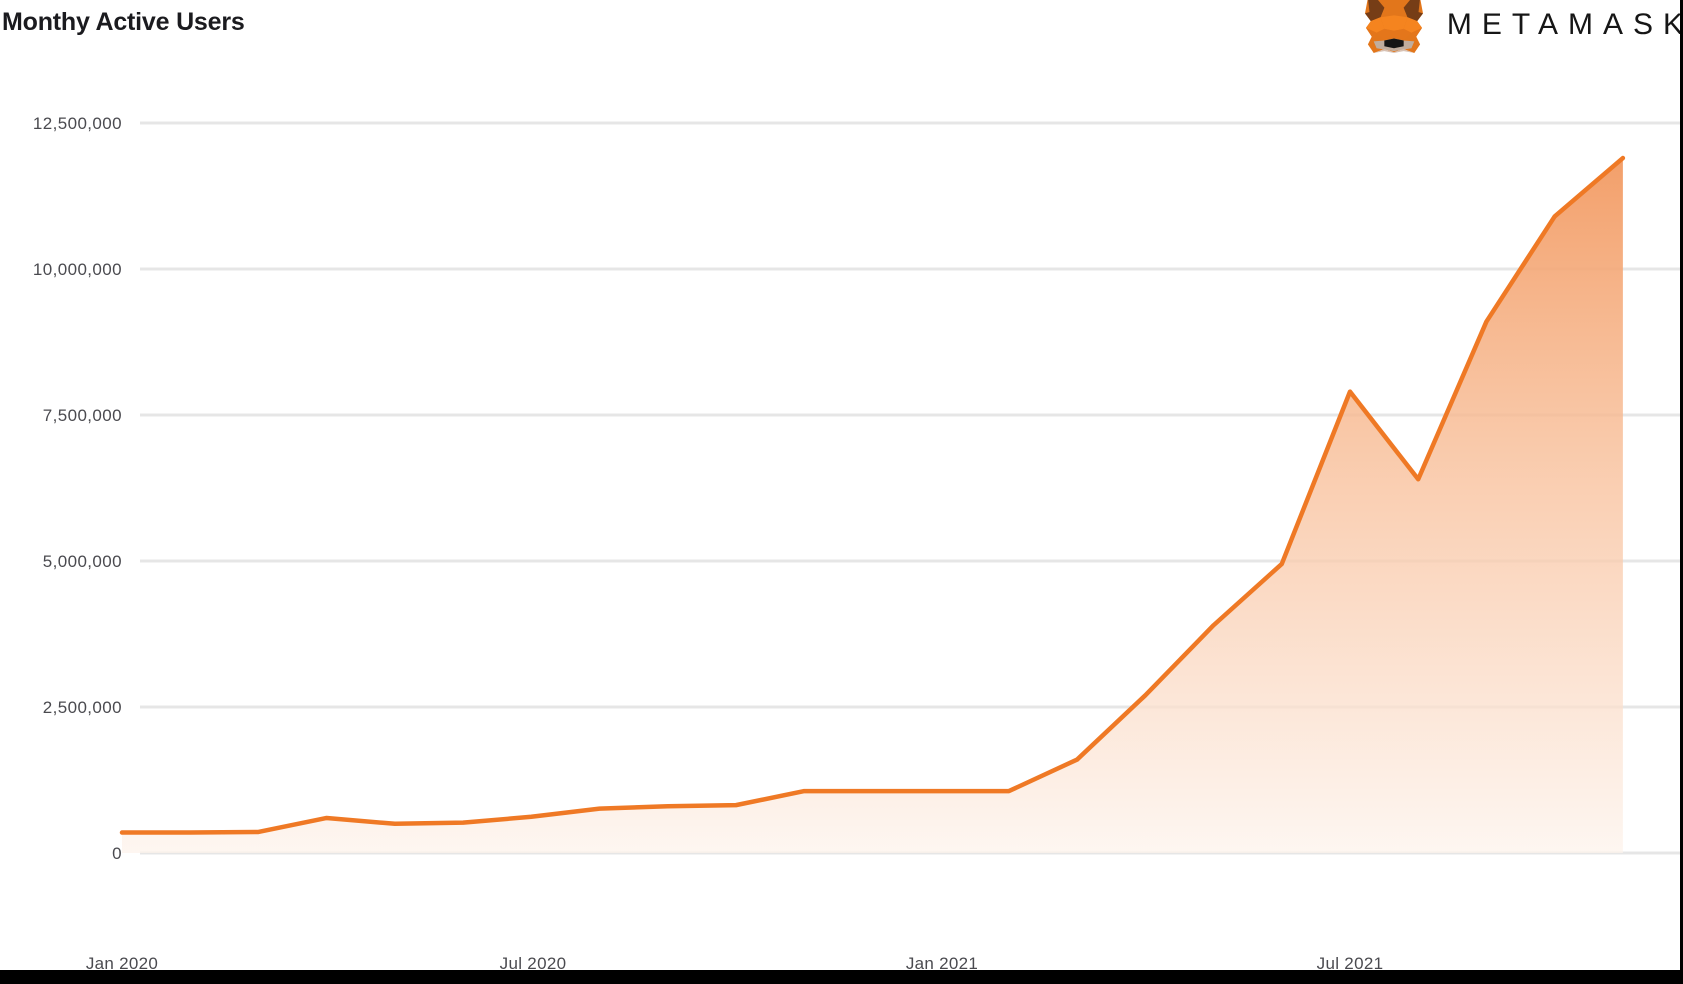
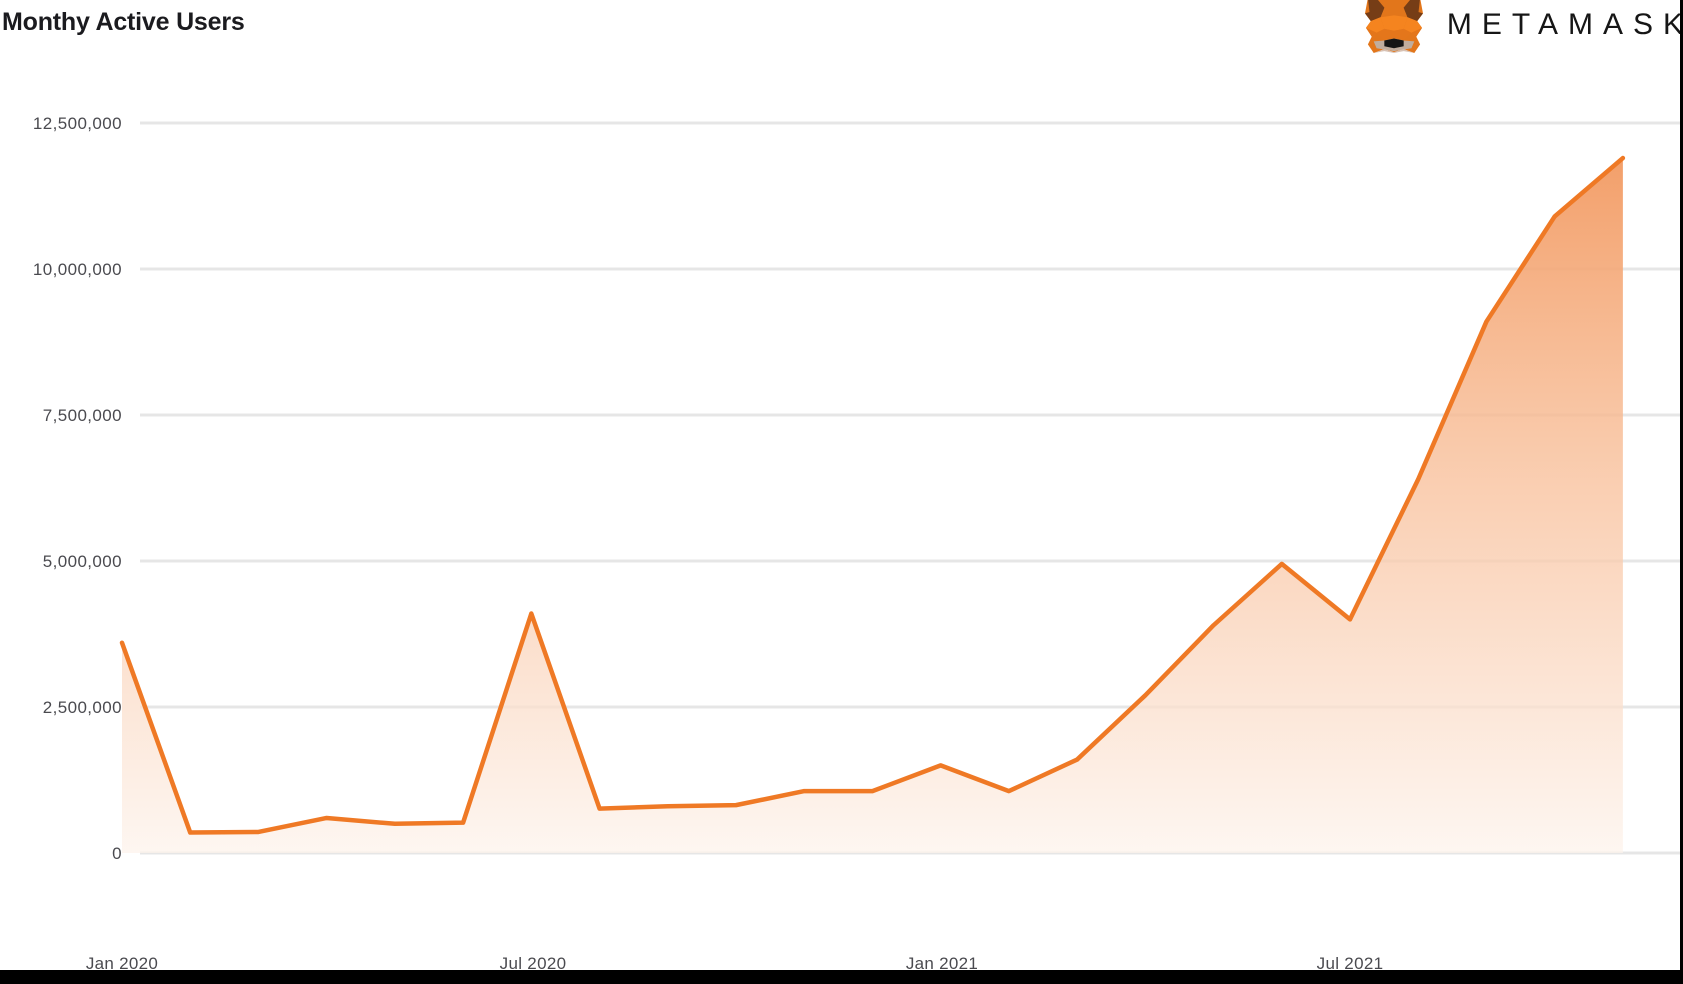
Jan 2020: 400000 -> 3600000
Jul 2020: 600000 -> 4100000
Jan 2021: 1100000 -> 1500000
Jul 2021: 7900000 -> 4000000
